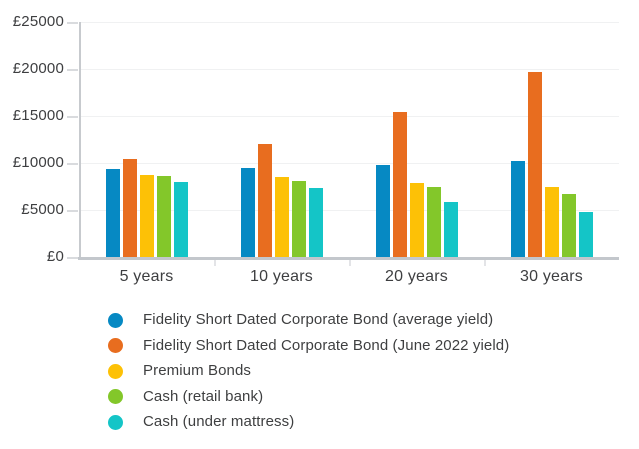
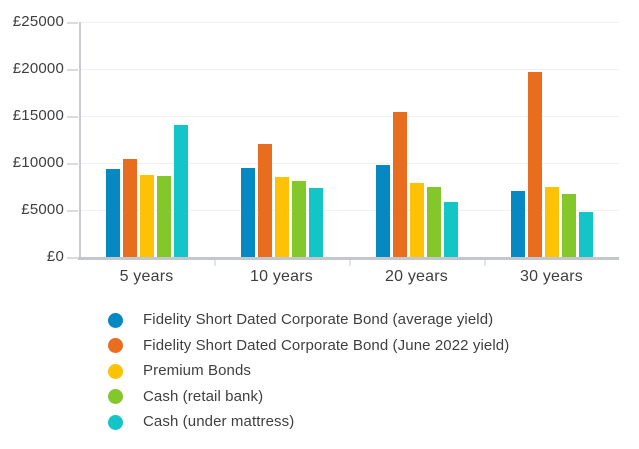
Cash (under mattress)/5 years: £8000 -> £14000
Fidelity Short Dated Corporate Bond (average yield)/30 years: £10000 -> £7000
